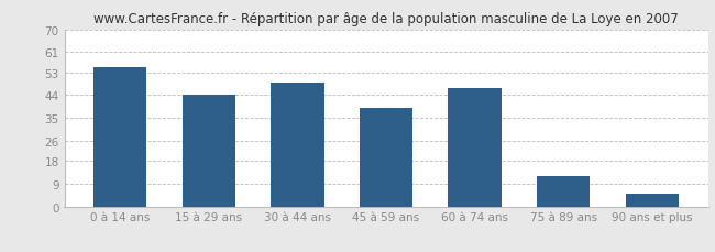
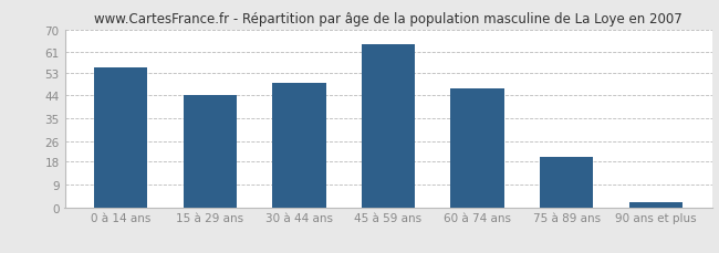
45 à 59 ans: 39 -> 64
75 à 89 ans: 12 -> 20
90 ans et plus: 5 -> 2
